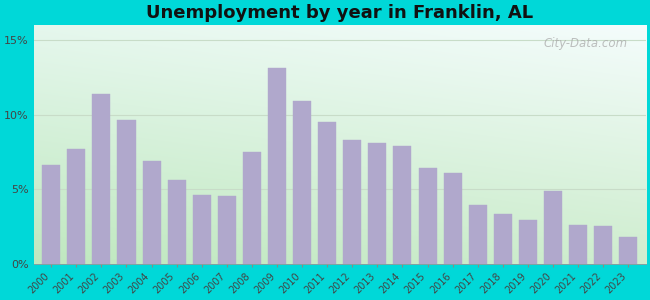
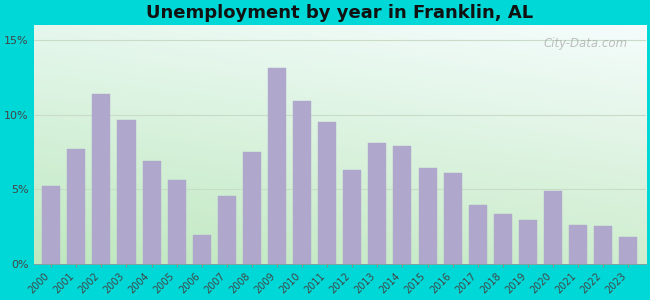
2000: 6.6% -> 5.2%
2006: 4.6% -> 1.9%
2012: 8.3% -> 6.3%
